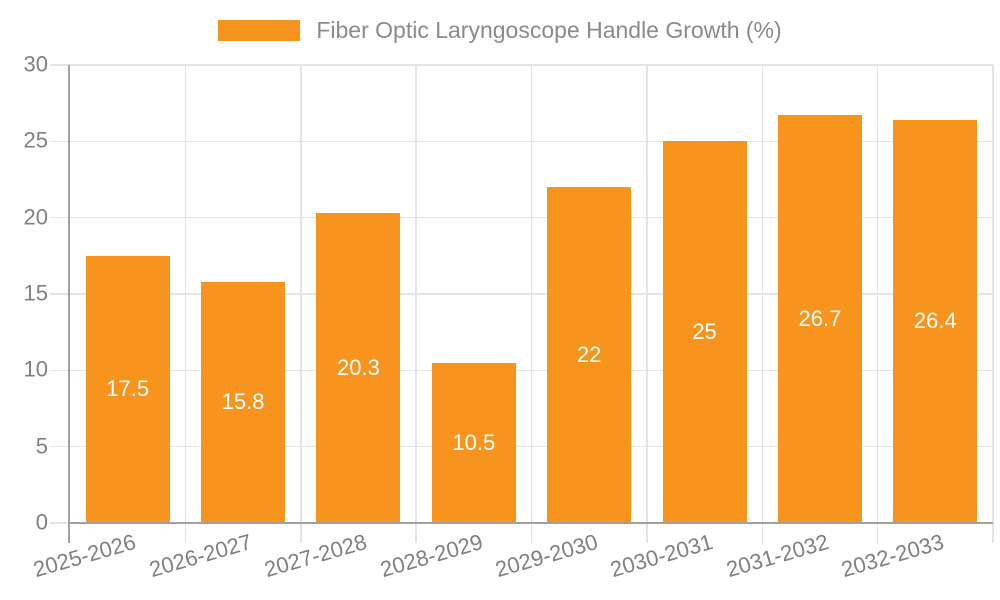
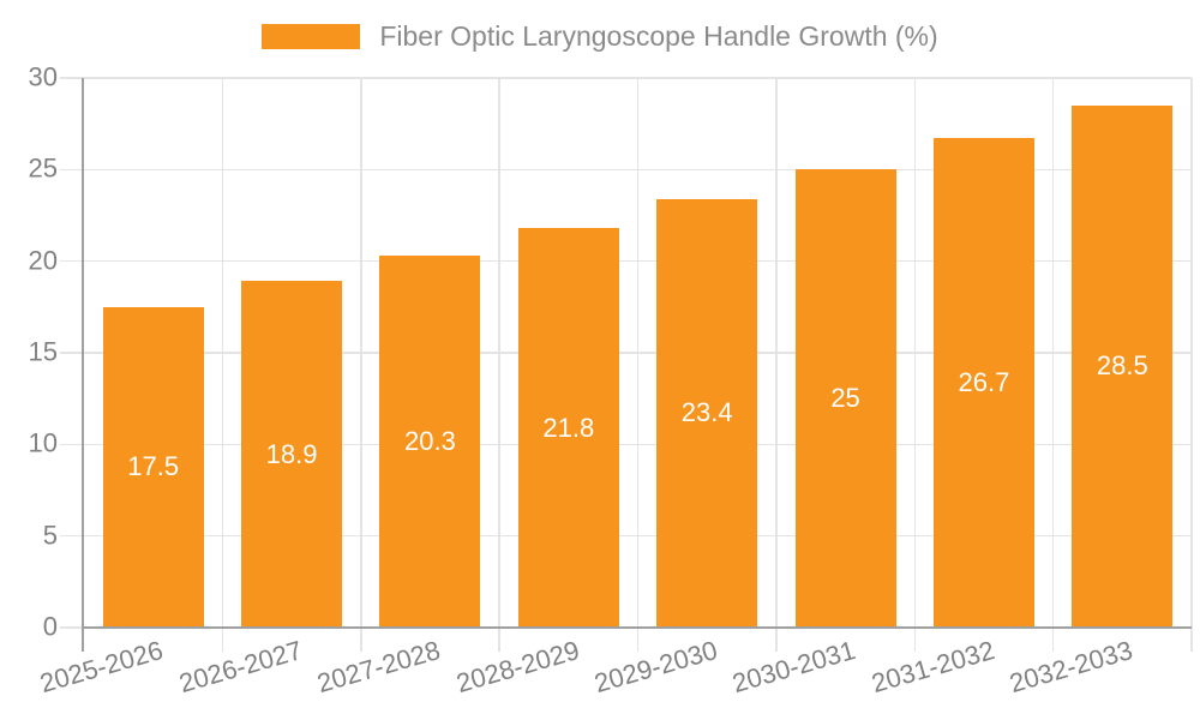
2026-2027: 15.8 -> 18.9
2028-2029: 10.5 -> 21.8
2029-2030: 22 -> 23.4
2032-2033: 26.4 -> 28.5
